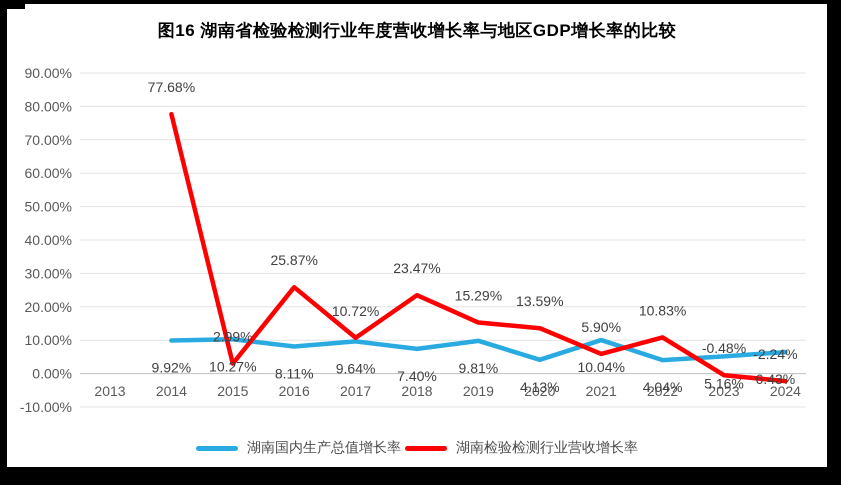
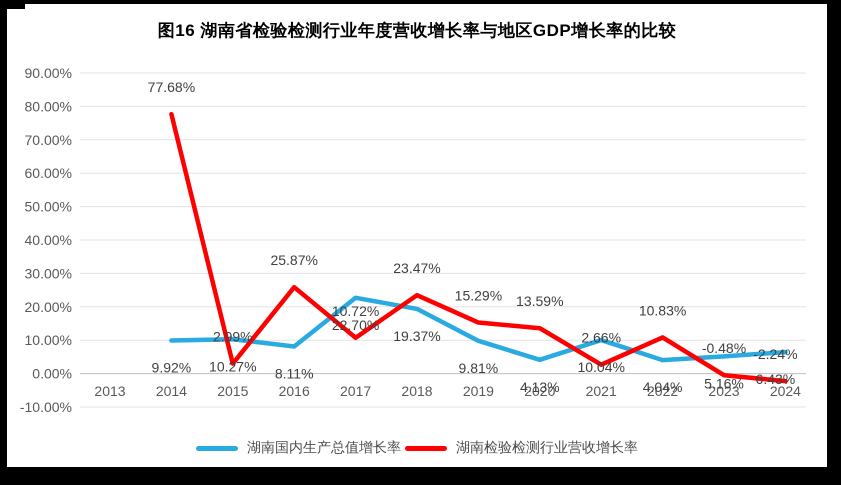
湖南国内生产总值增长率/2017: 9.64% -> 22.70%
湖南国内生产总值增长率/2018: 7.40% -> 19.37%
湖南检验检测行业营收增长率/2021: 5.90% -> 2.66%
